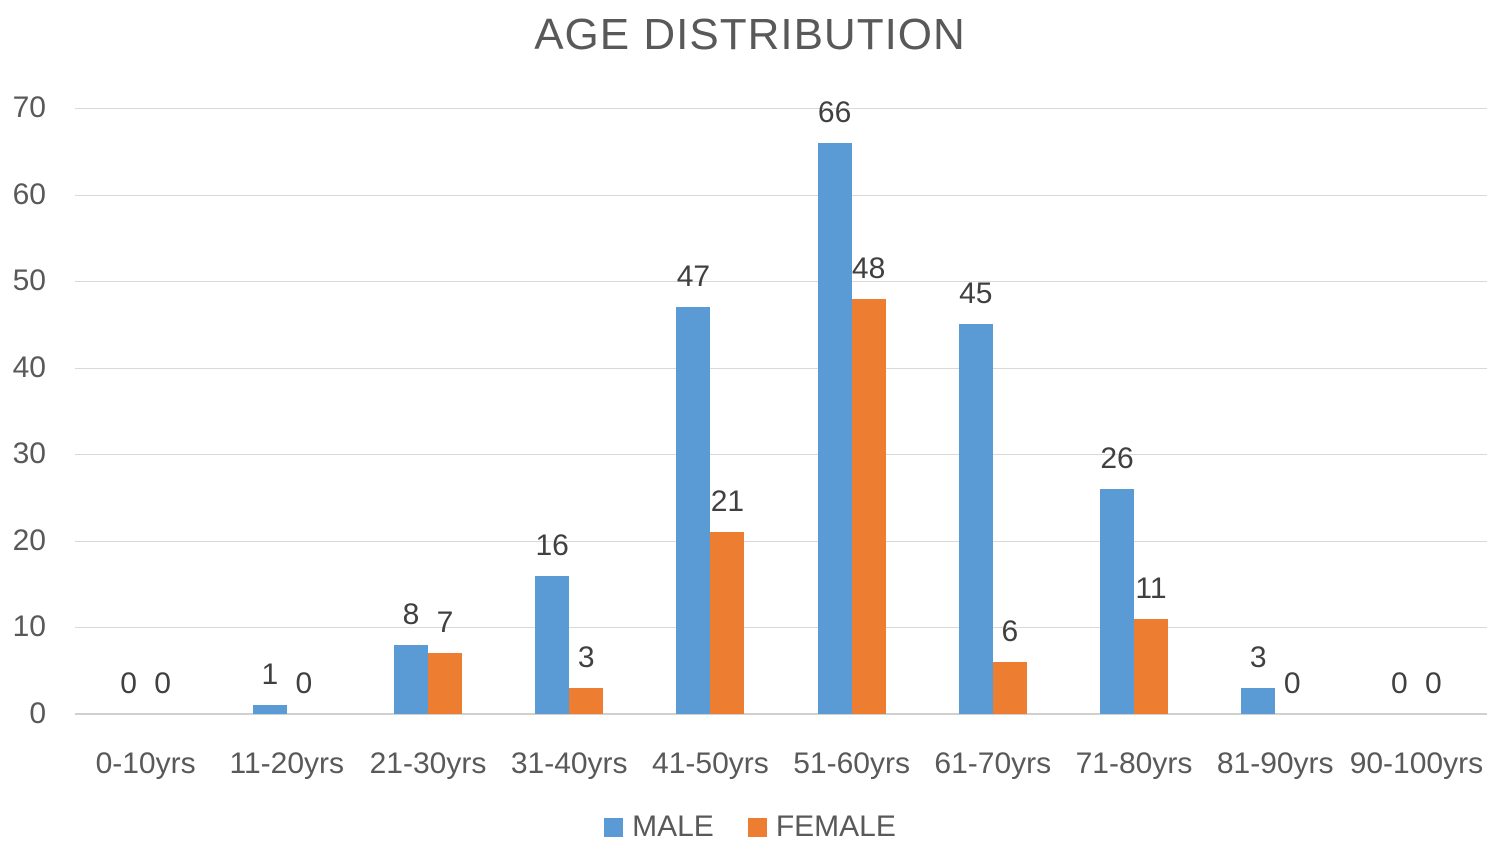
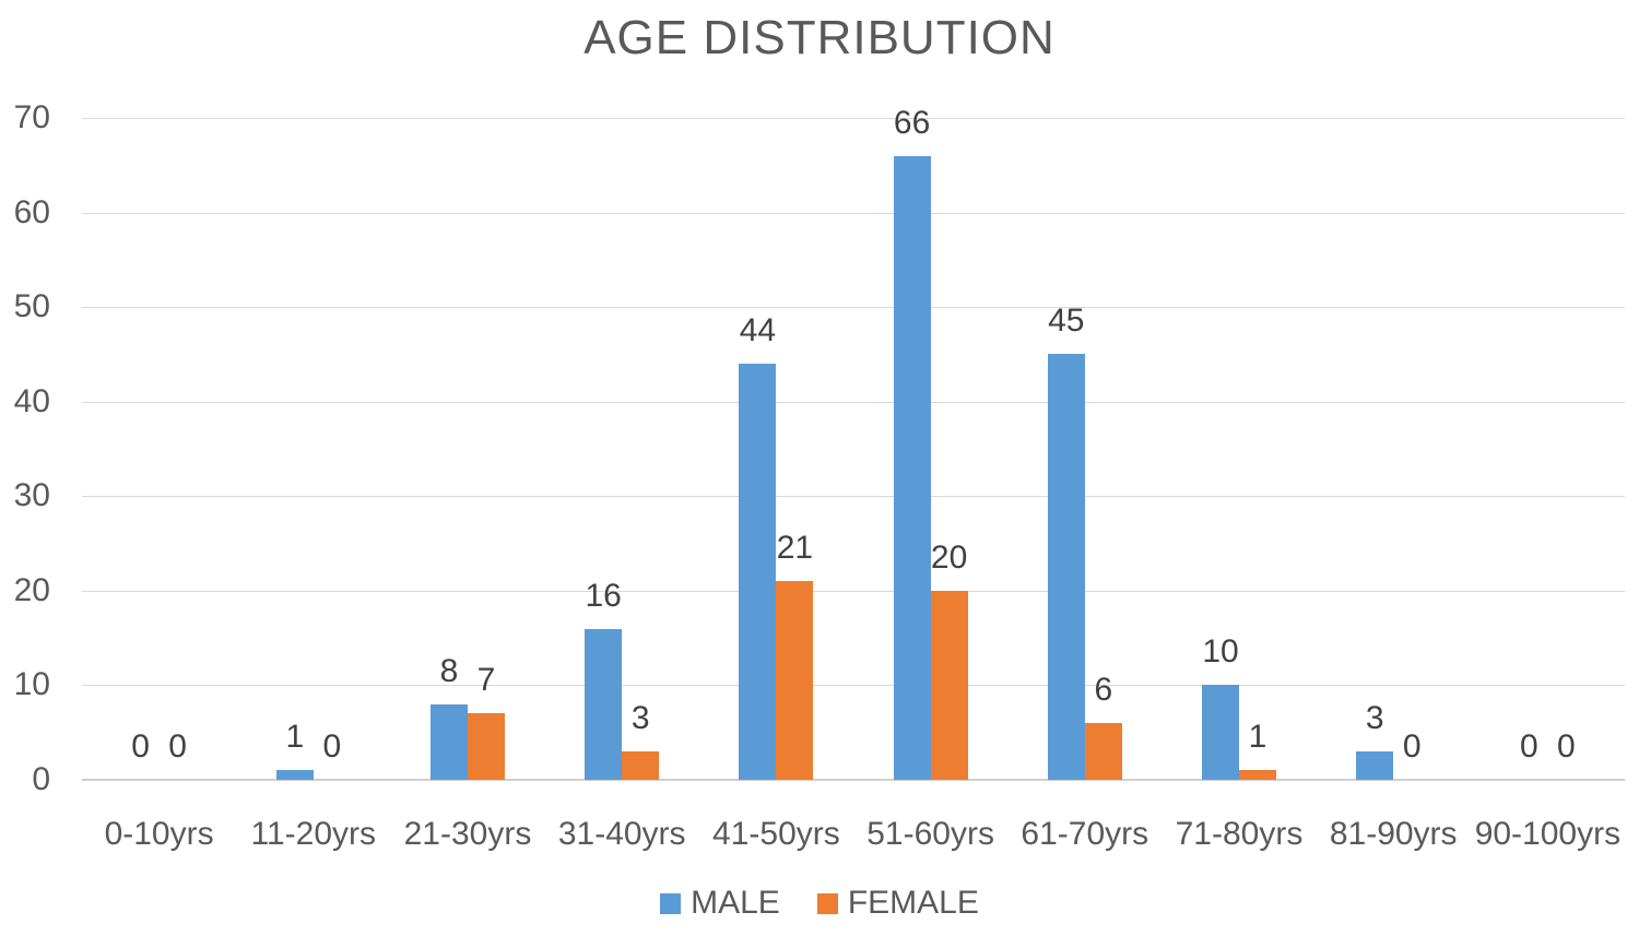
MALE/41-50yrs: 47 -> 44
FEMALE/51-60yrs: 48 -> 20
MALE/71-80yrs: 26 -> 10
FEMALE/71-80yrs: 11 -> 1
